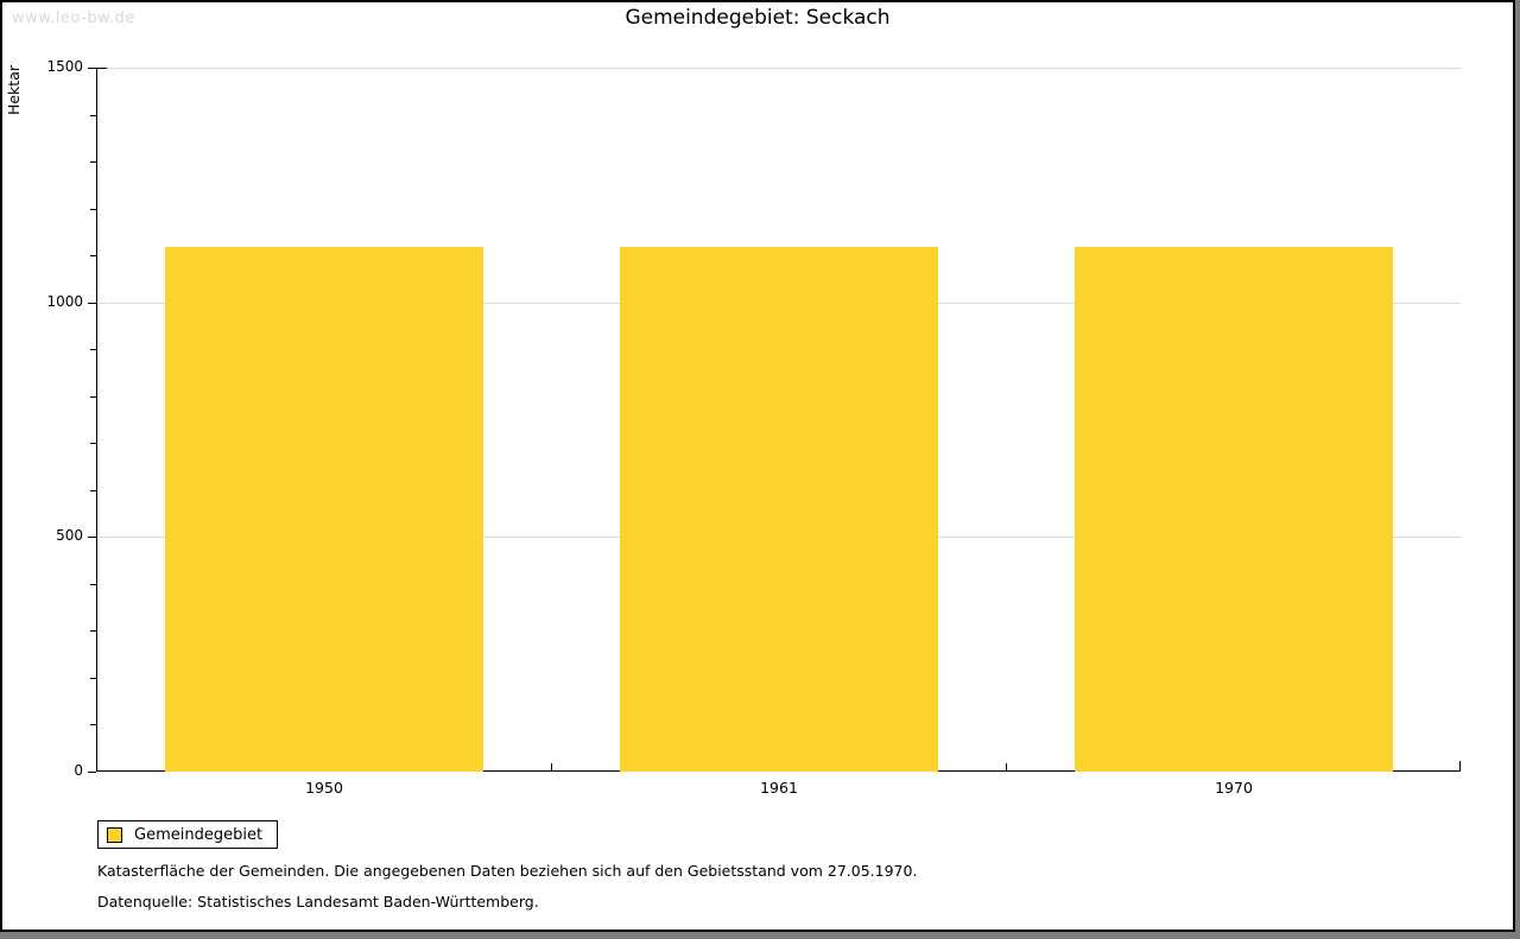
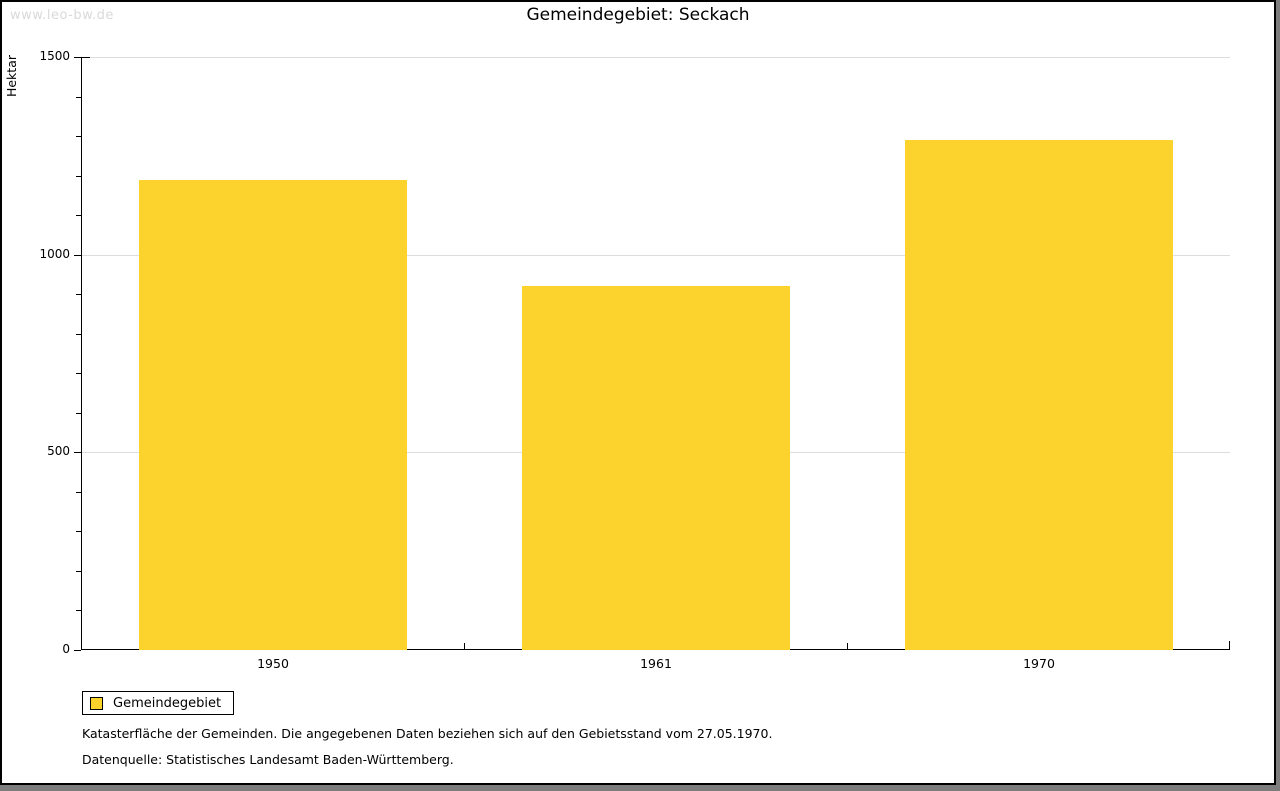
1950: 1120 -> 1190
1961: 1120 -> 920
1970: 1120 -> 1290
